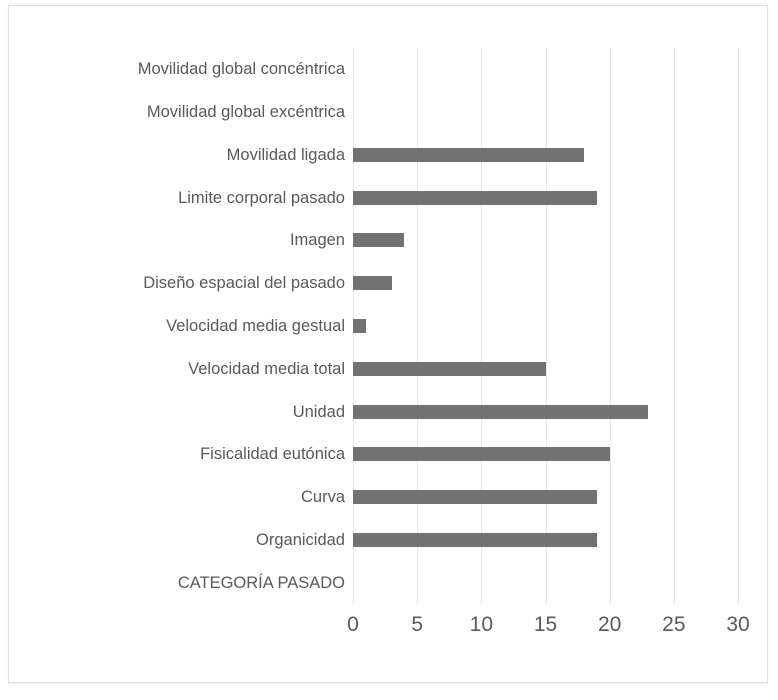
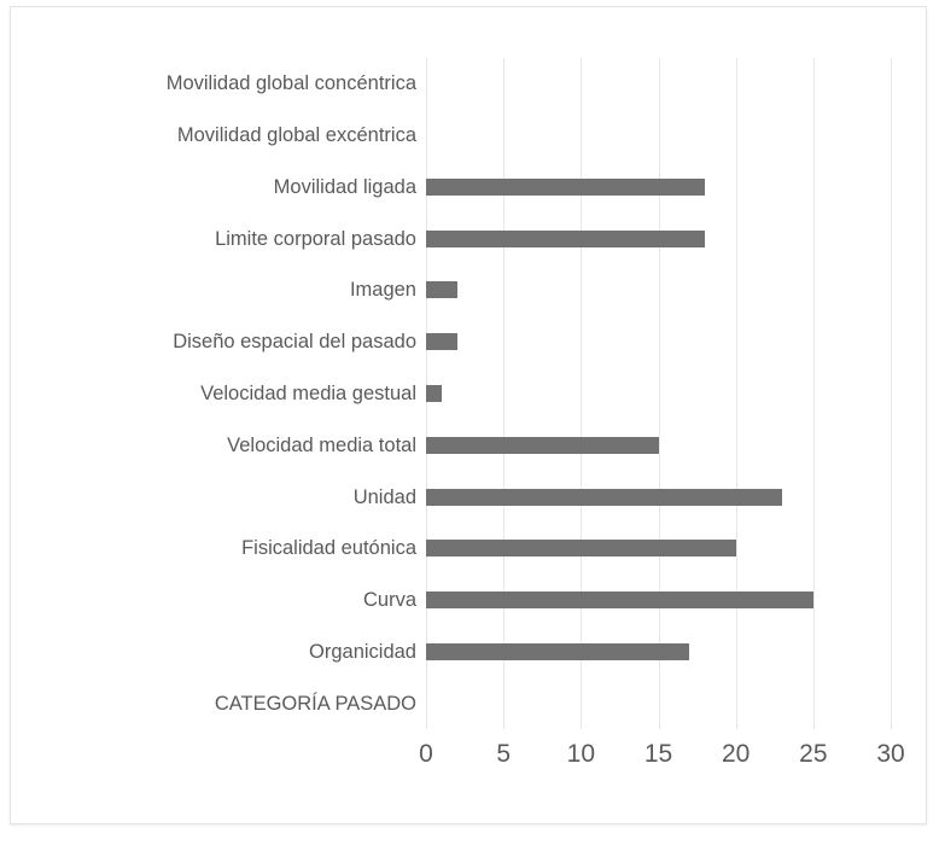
Limite corporal pasado: 19 -> 18
Imagen: 4 -> 2
Diseño espacial del pasado: 3 -> 2
Curva: 19 -> 25
Organicidad: 19 -> 17
